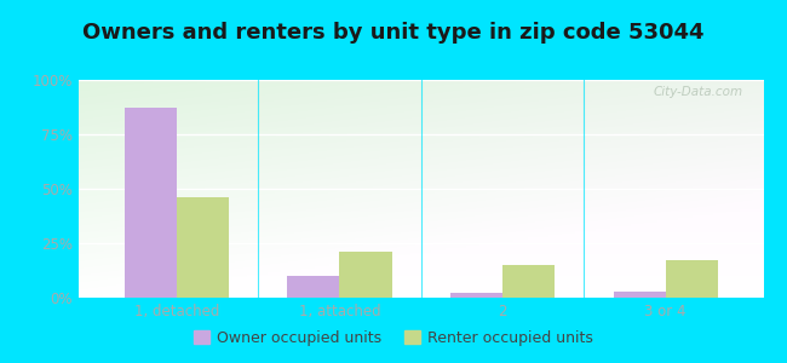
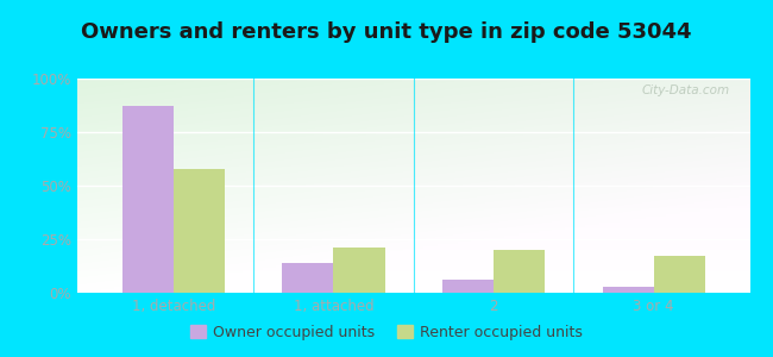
Renter occupied units/1, detached: 46% -> 58%
Owner occupied units/1, attached: 10% -> 14%
Owner occupied units/2: 2% -> 6%
Renter occupied units/2: 15% -> 20%
